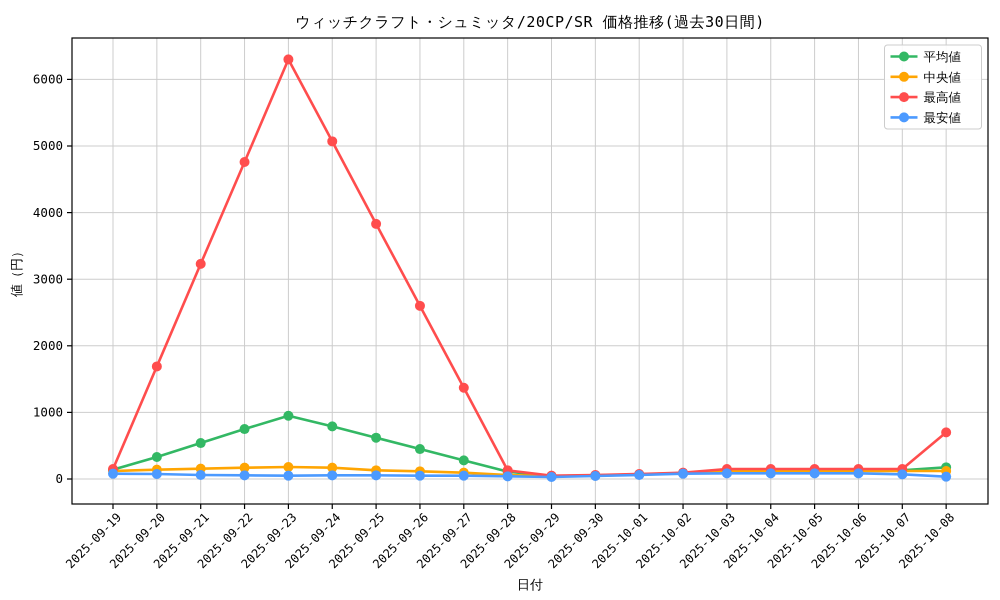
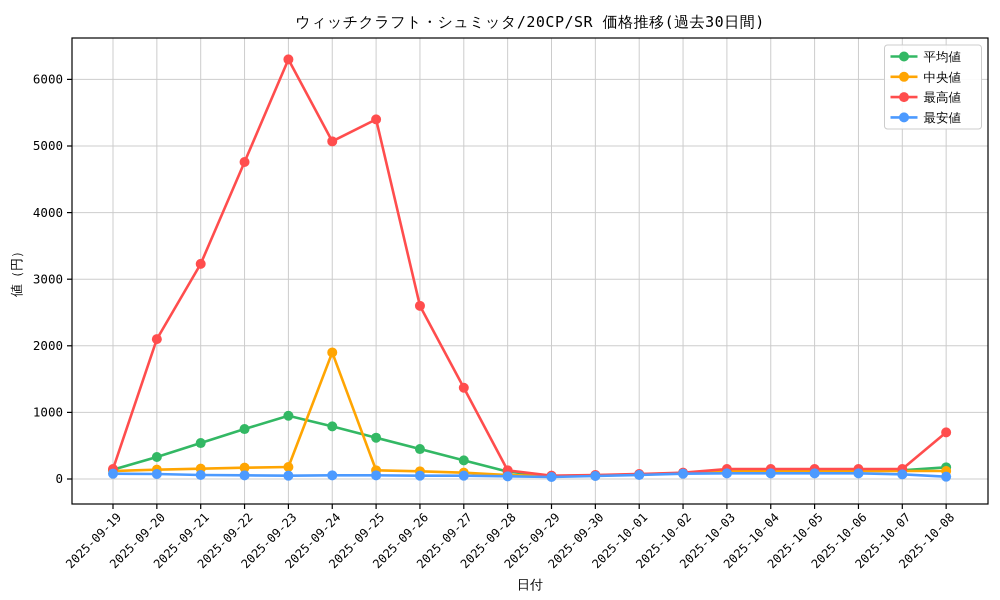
最高値/2025-09-20: 1700 -> 2100
中央値/2025-09-24: 200 -> 1900
最高値/2025-09-25: 3800 -> 5400
